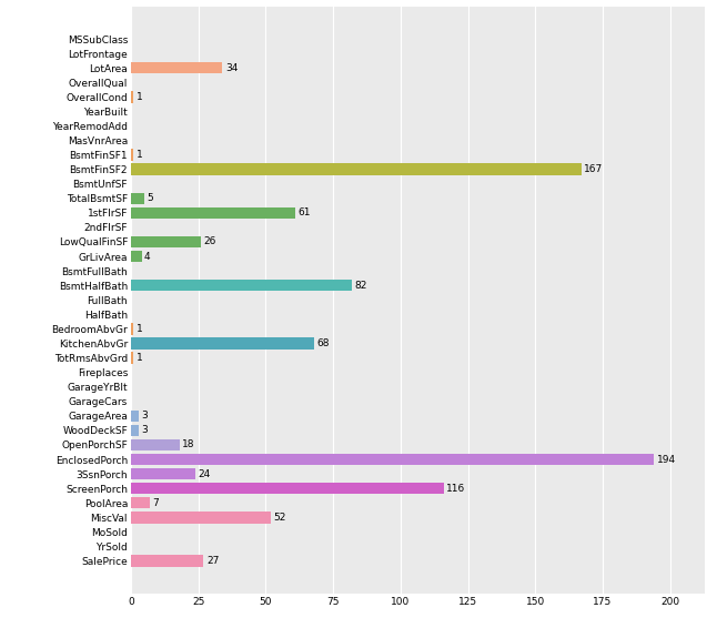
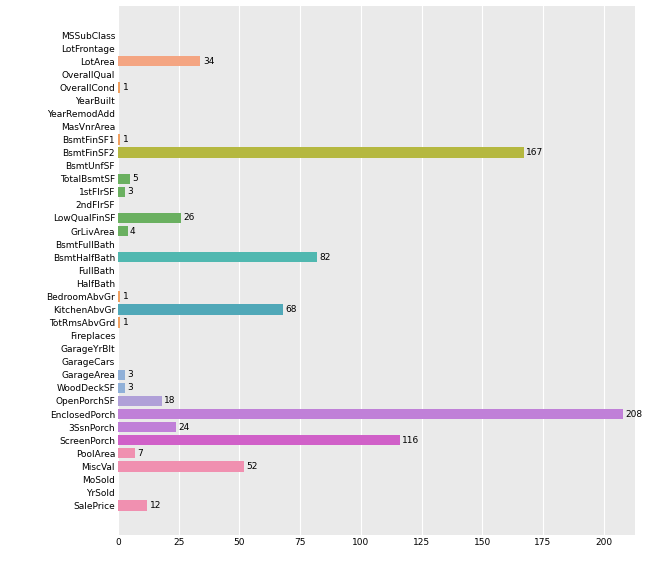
1stFlrSF: 61 -> 3
EnclosedPorch: 194 -> 208
SalePrice: 27 -> 12
